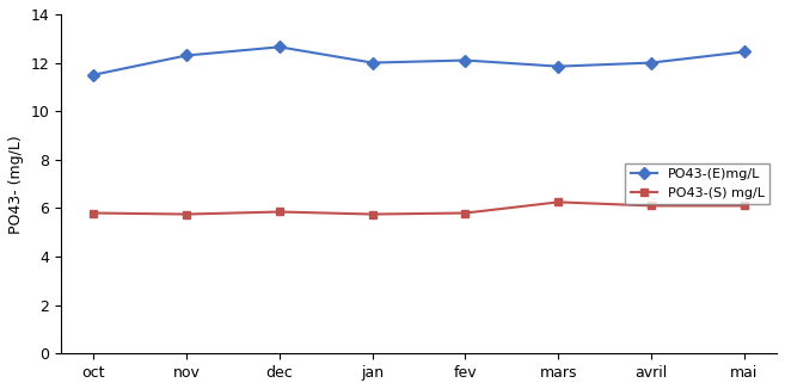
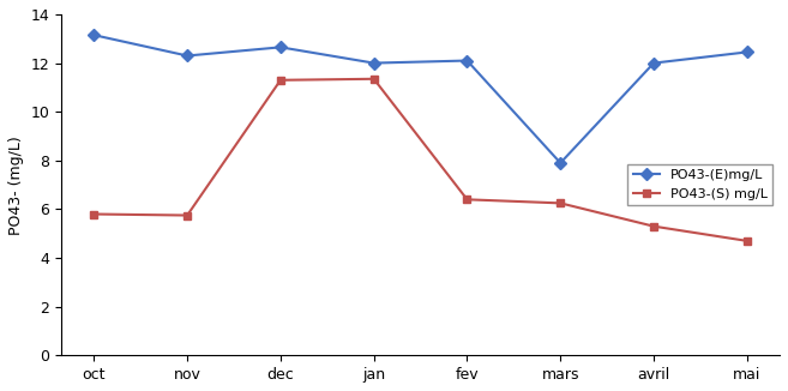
PO43-(E)mg/L/oct: 11.50 -> 13.15
PO43-(S) mg/L/dec: 5.85 -> 11.30
PO43-(S) mg/L/jan: 5.75 -> 11.35
PO43-(S) mg/L/fev: 5.80 -> 6.40
PO43-(E)mg/L/mars: 11.85 -> 7.90
PO43-(S) mg/L/avril: 6.10 -> 5.30
PO43-(S) mg/L/mai: 6.10 -> 4.70
